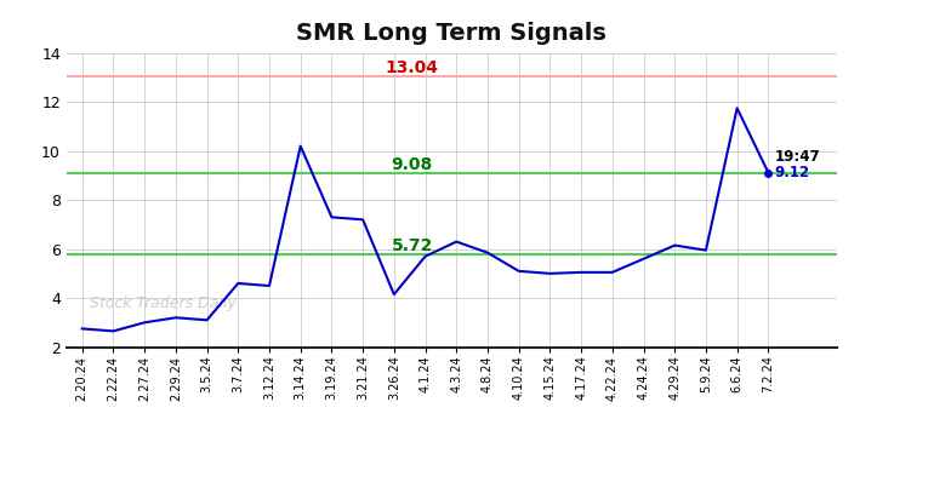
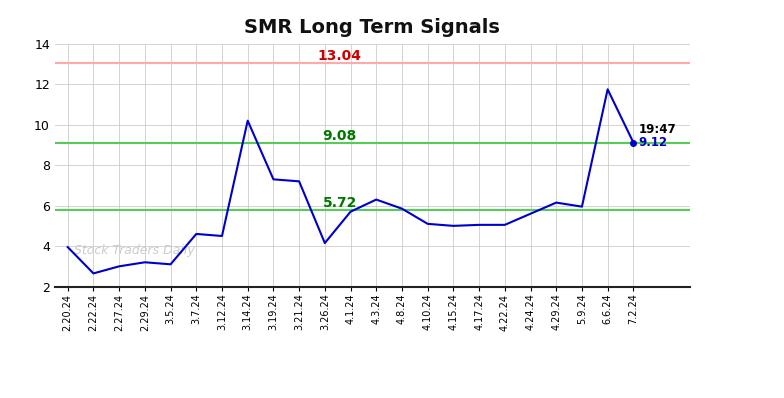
2.20.24: 2.75 -> 3.95
